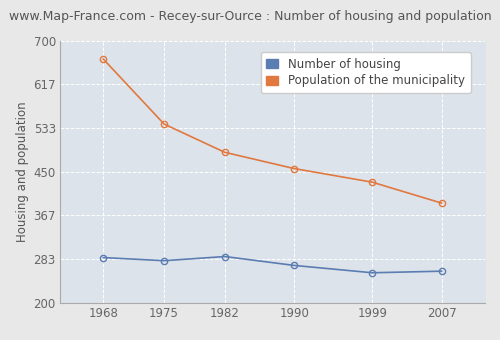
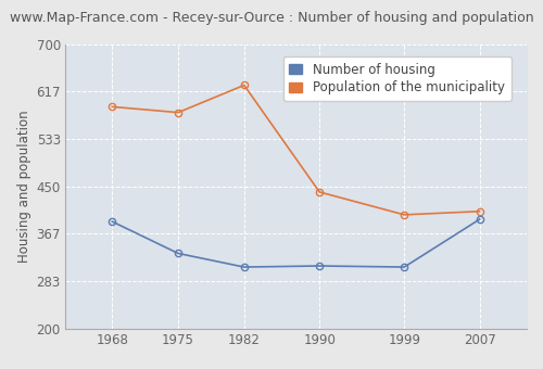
Number of housing/1968: 286 -> 388
Population of the municipality/1968: 665 -> 590
Number of housing/1975: 280 -> 332
Population of the municipality/1975: 541 -> 580
Number of housing/1982: 288 -> 308
Population of the municipality/1982: 487 -> 628
Number of housing/1990: 271 -> 310
Population of the municipality/1990: 456 -> 440
Number of housing/1999: 257 -> 308
Population of the municipality/1999: 430 -> 400
Number of housing/2007: 260 -> 392
Population of the municipality/2007: 390 -> 406
